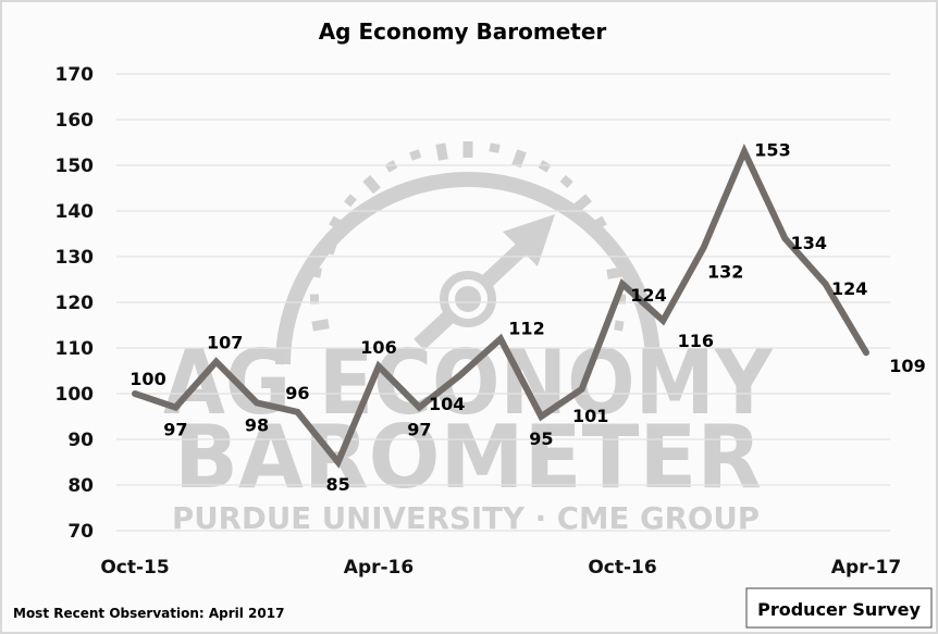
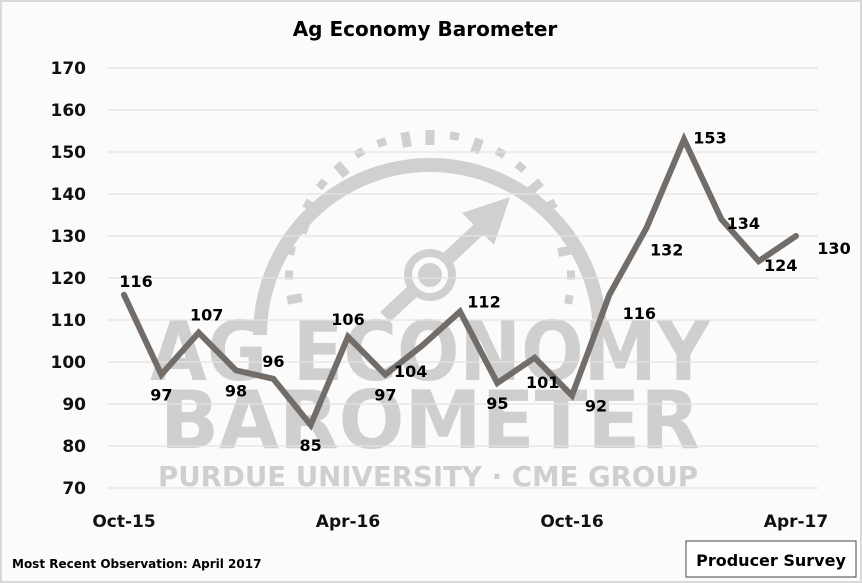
Oct-15: 100 -> 116
Oct-16: 124 -> 92
Apr-17: 109 -> 130
